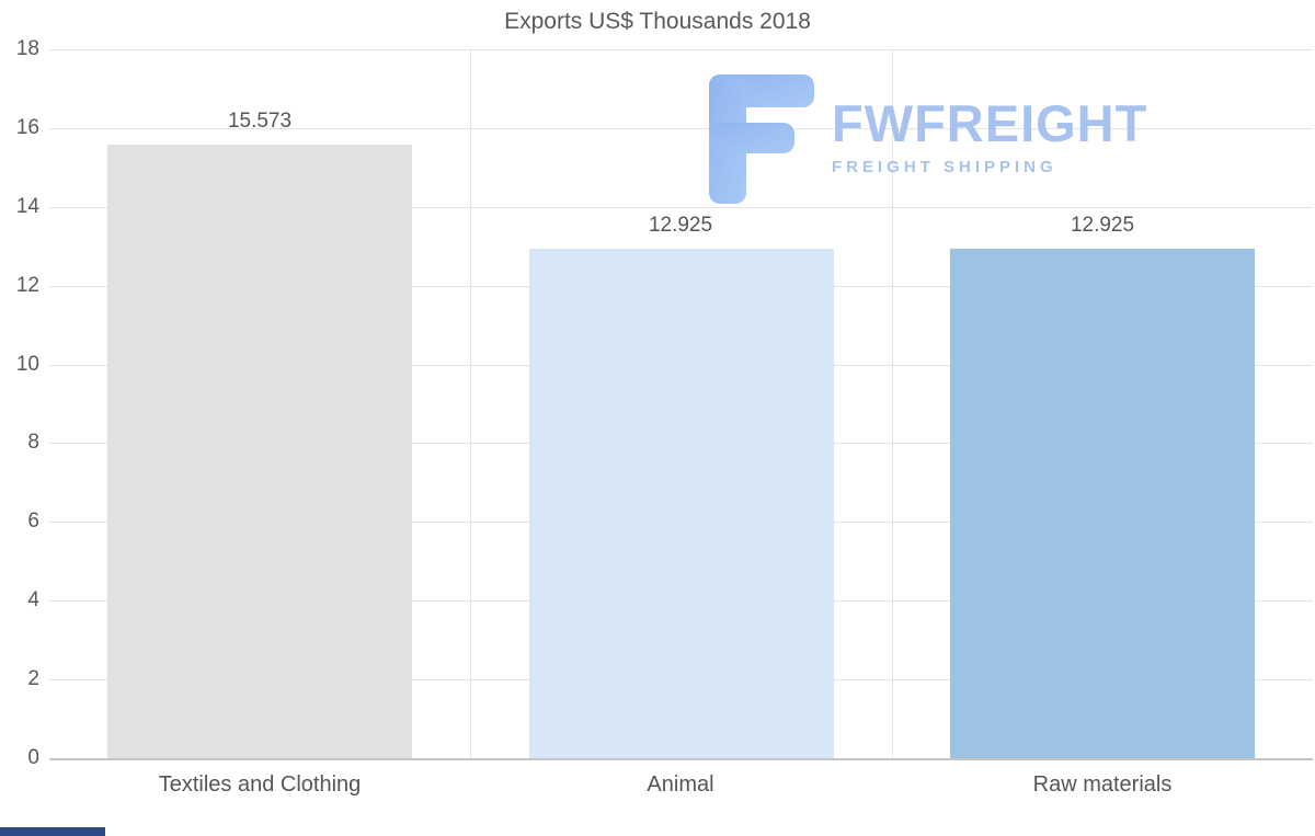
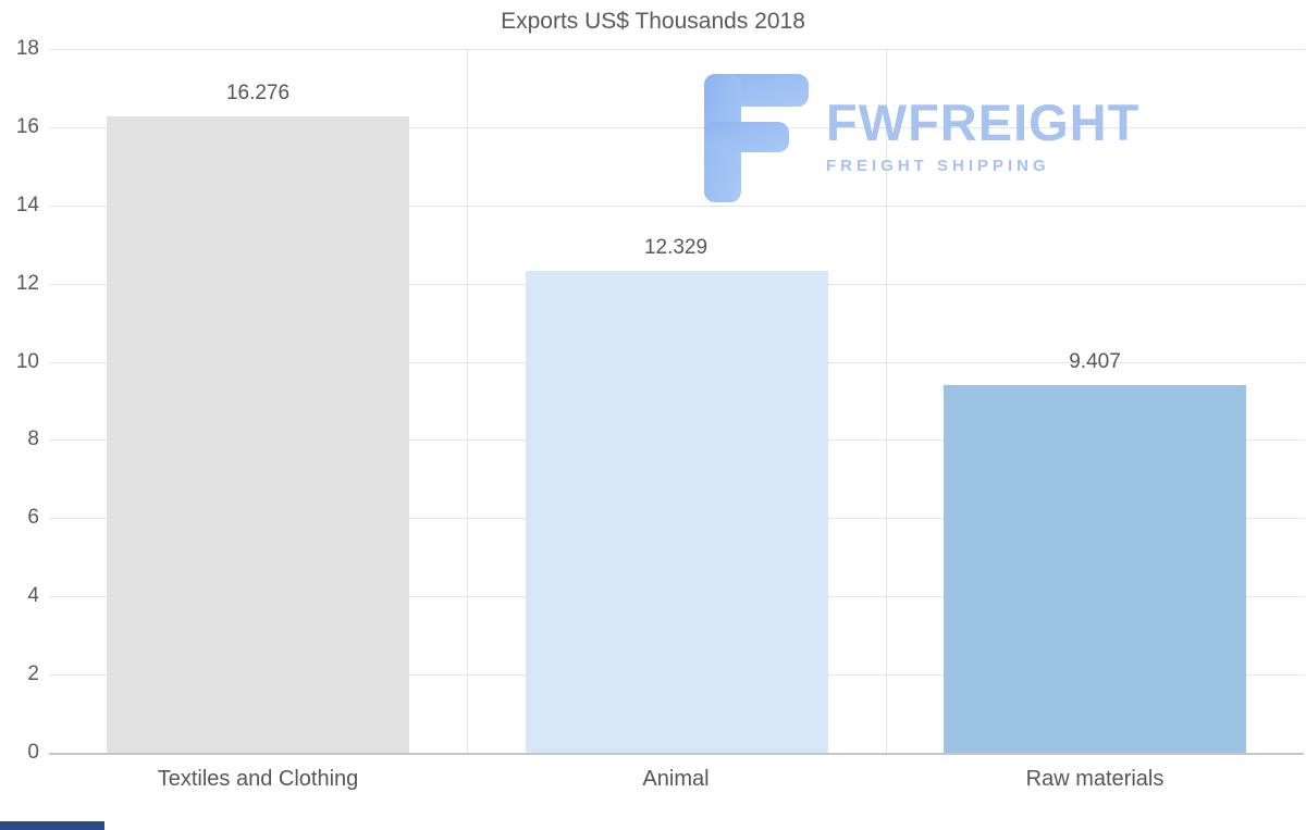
Textiles and Clothing: 15.573 -> 16.276
Animal: 12.925 -> 12.329
Raw materials: 12.925 -> 9.407
